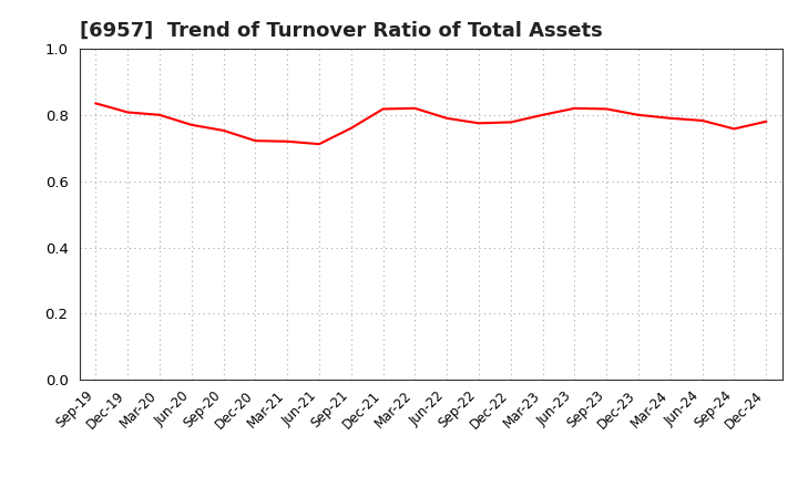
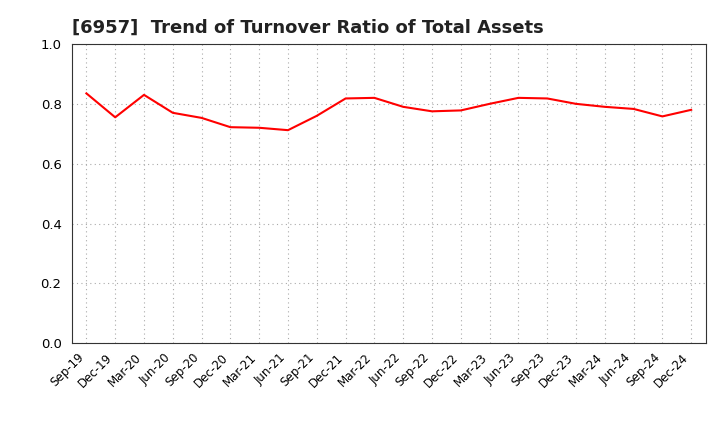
Dec-19: 0.808 -> 0.755
Mar-20: 0.800 -> 0.830
